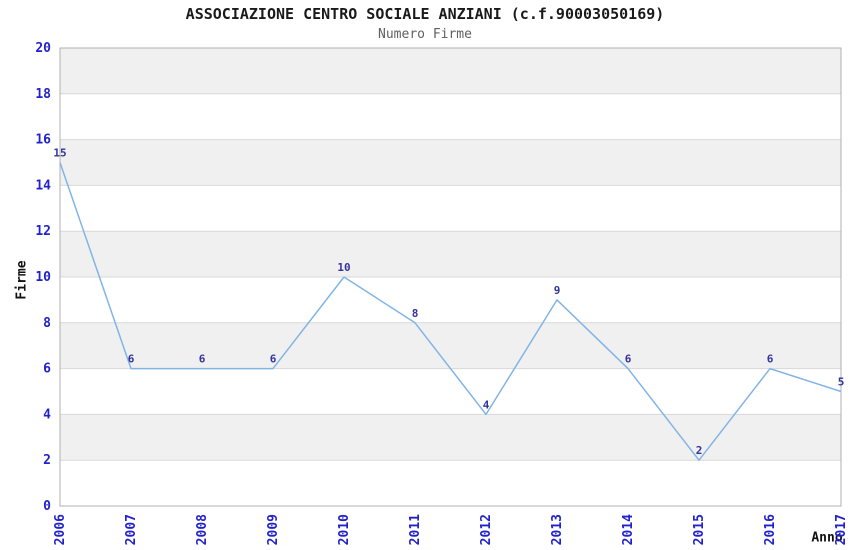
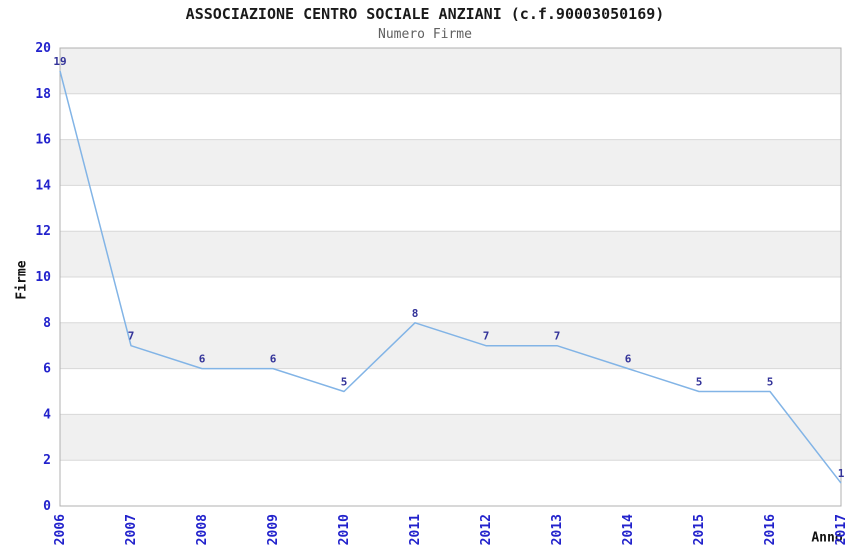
2006: 15 -> 19
2007: 6 -> 7
2010: 10 -> 5
2012: 4 -> 7
2013: 9 -> 7
2015: 2 -> 5
2016: 6 -> 5
2017: 5 -> 1
